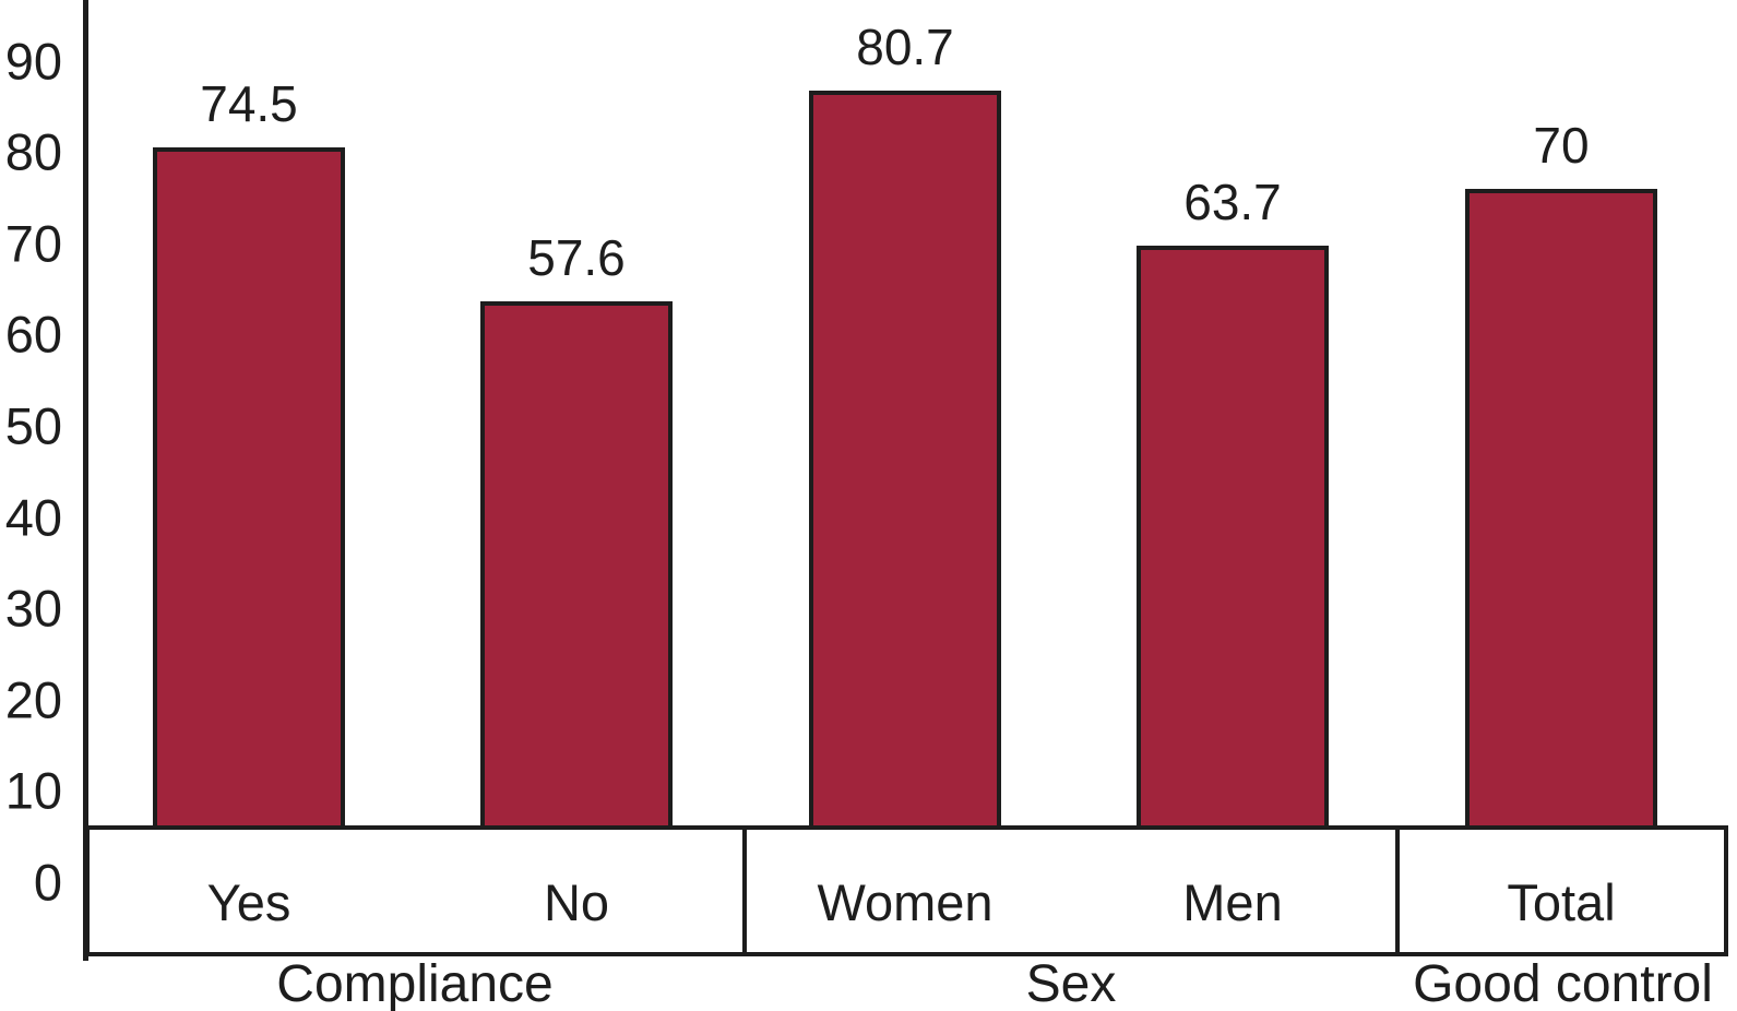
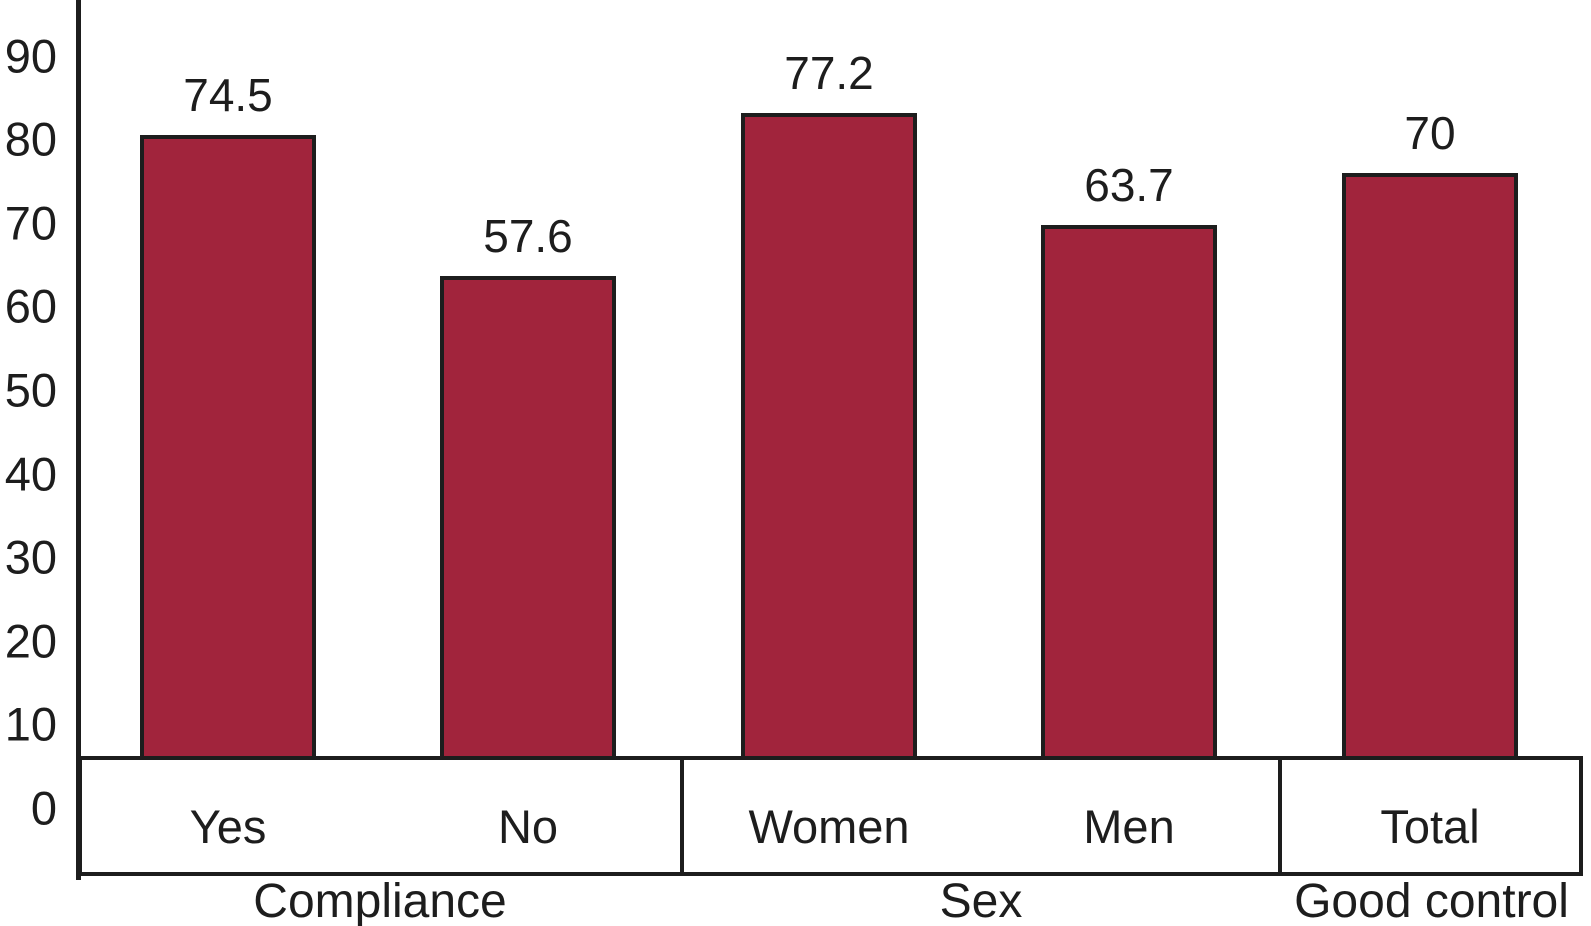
Women: 80.7 -> 77.2
